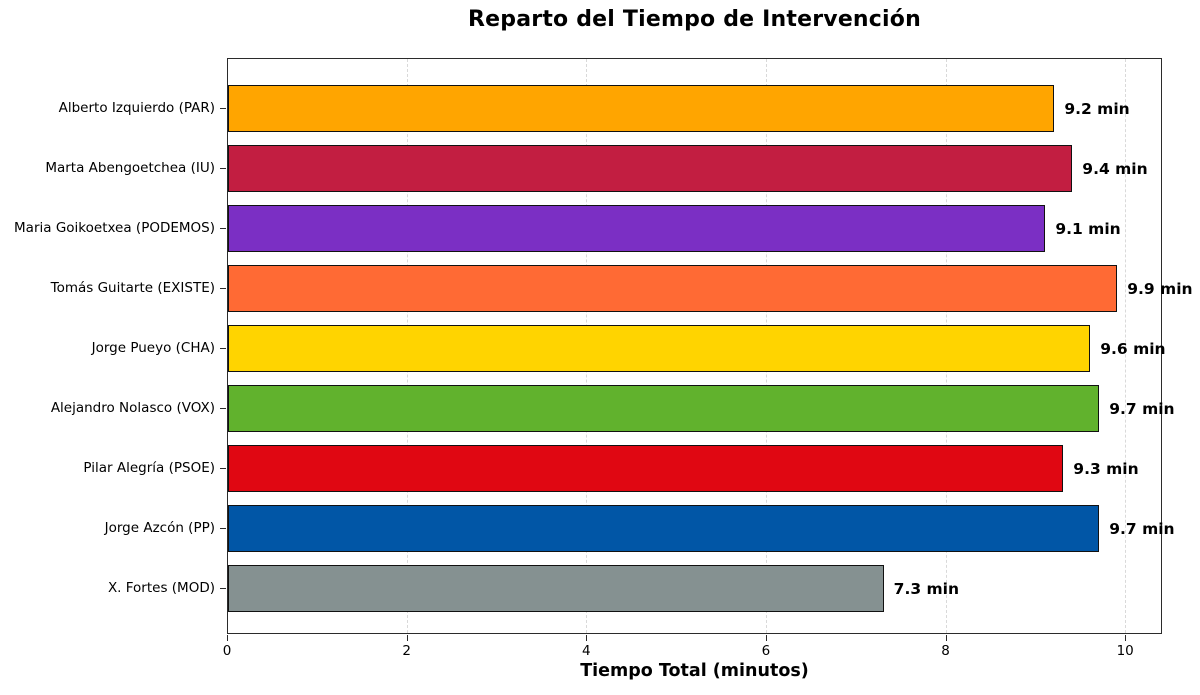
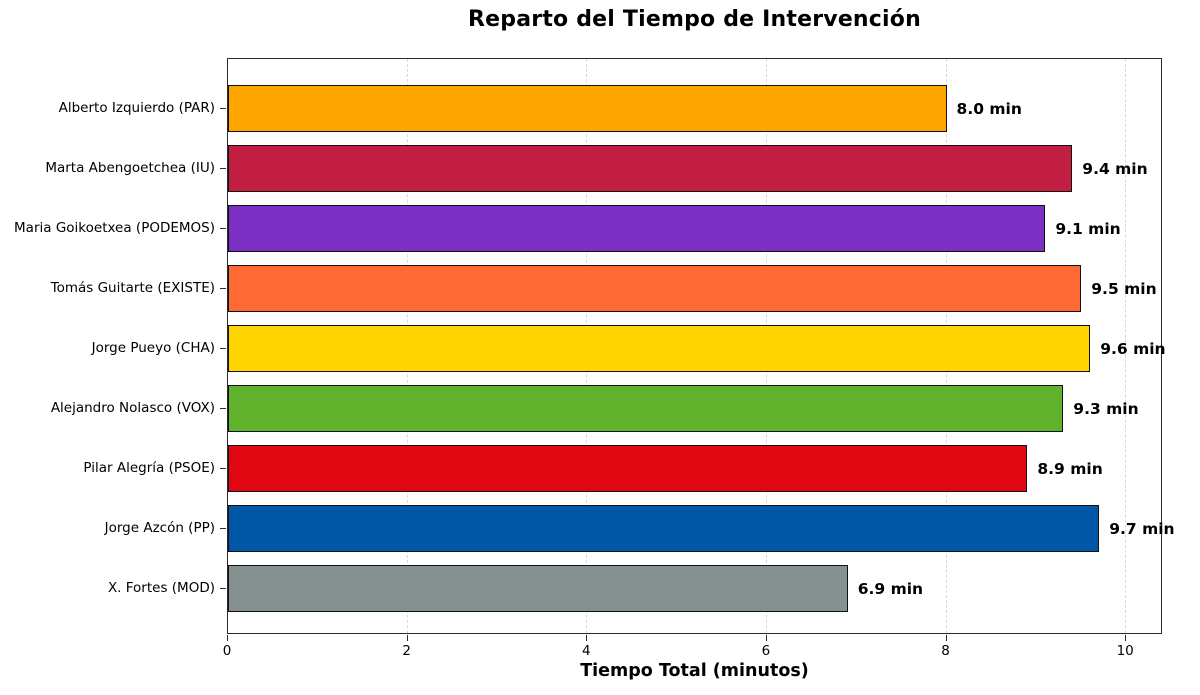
Alberto Izquierdo (PAR): 9.2 -> 8.0
Tomás Guitarte (EXISTE): 9.9 -> 9.5
Alejandro Nolasco (VOX): 9.7 -> 9.3
Pilar Alegría (PSOE): 9.3 -> 8.9
X. Fortes (MOD): 7.3 -> 6.9
